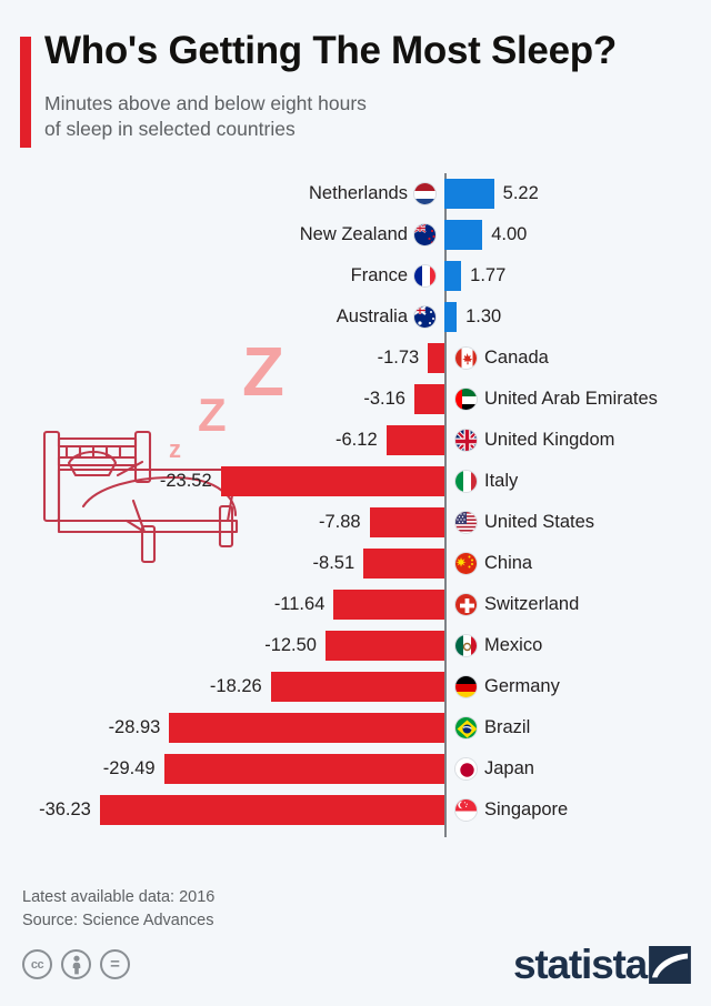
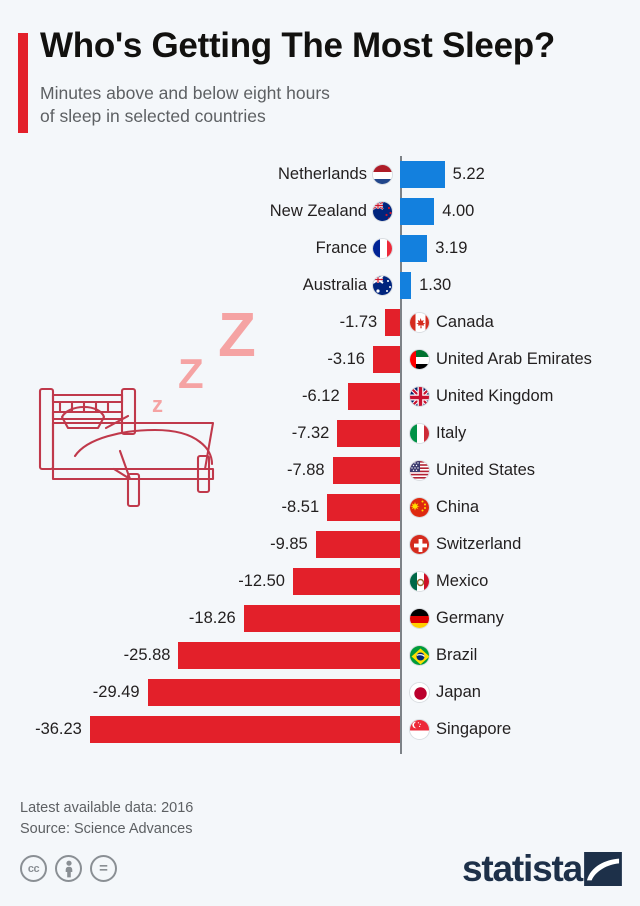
France: 1.77 -> 3.19
Italy: -23.52 -> -7.32
Switzerland: -11.64 -> -9.85
Brazil: -28.93 -> -25.88
